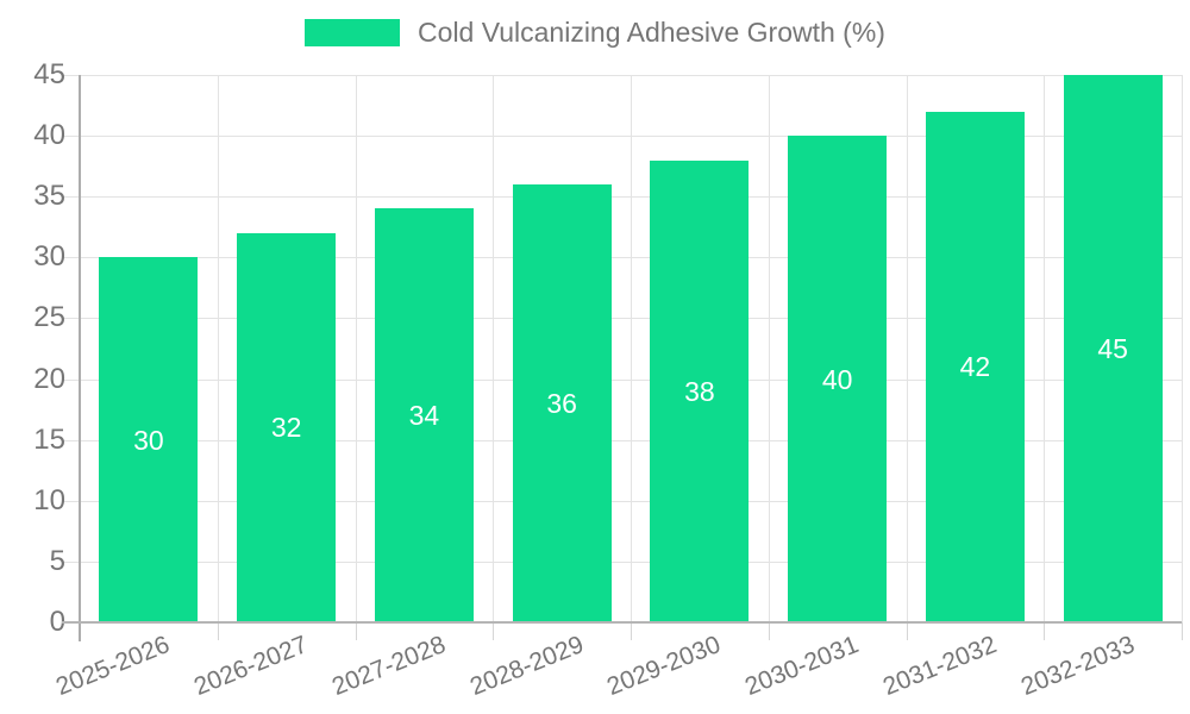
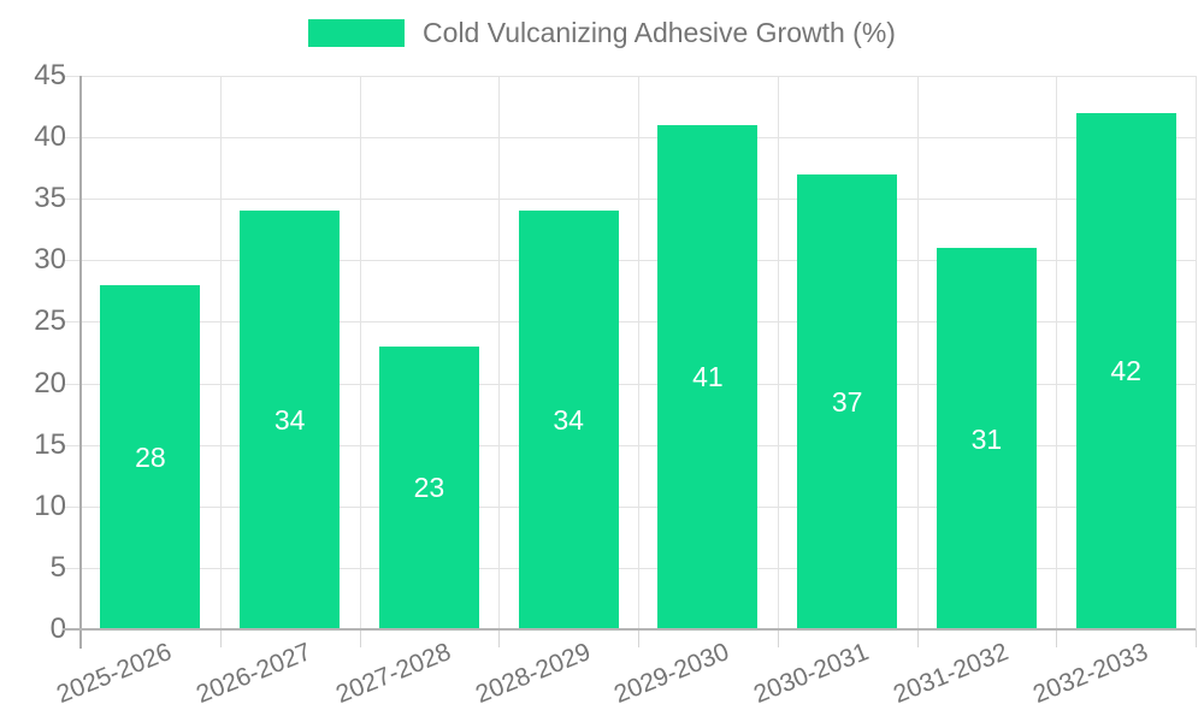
2025-2026: 30 -> 28
2026-2027: 32 -> 34
2027-2028: 34 -> 23
2028-2029: 36 -> 34
2029-2030: 38 -> 41
2030-2031: 40 -> 37
2031-2032: 42 -> 31
2032-2033: 45 -> 42
